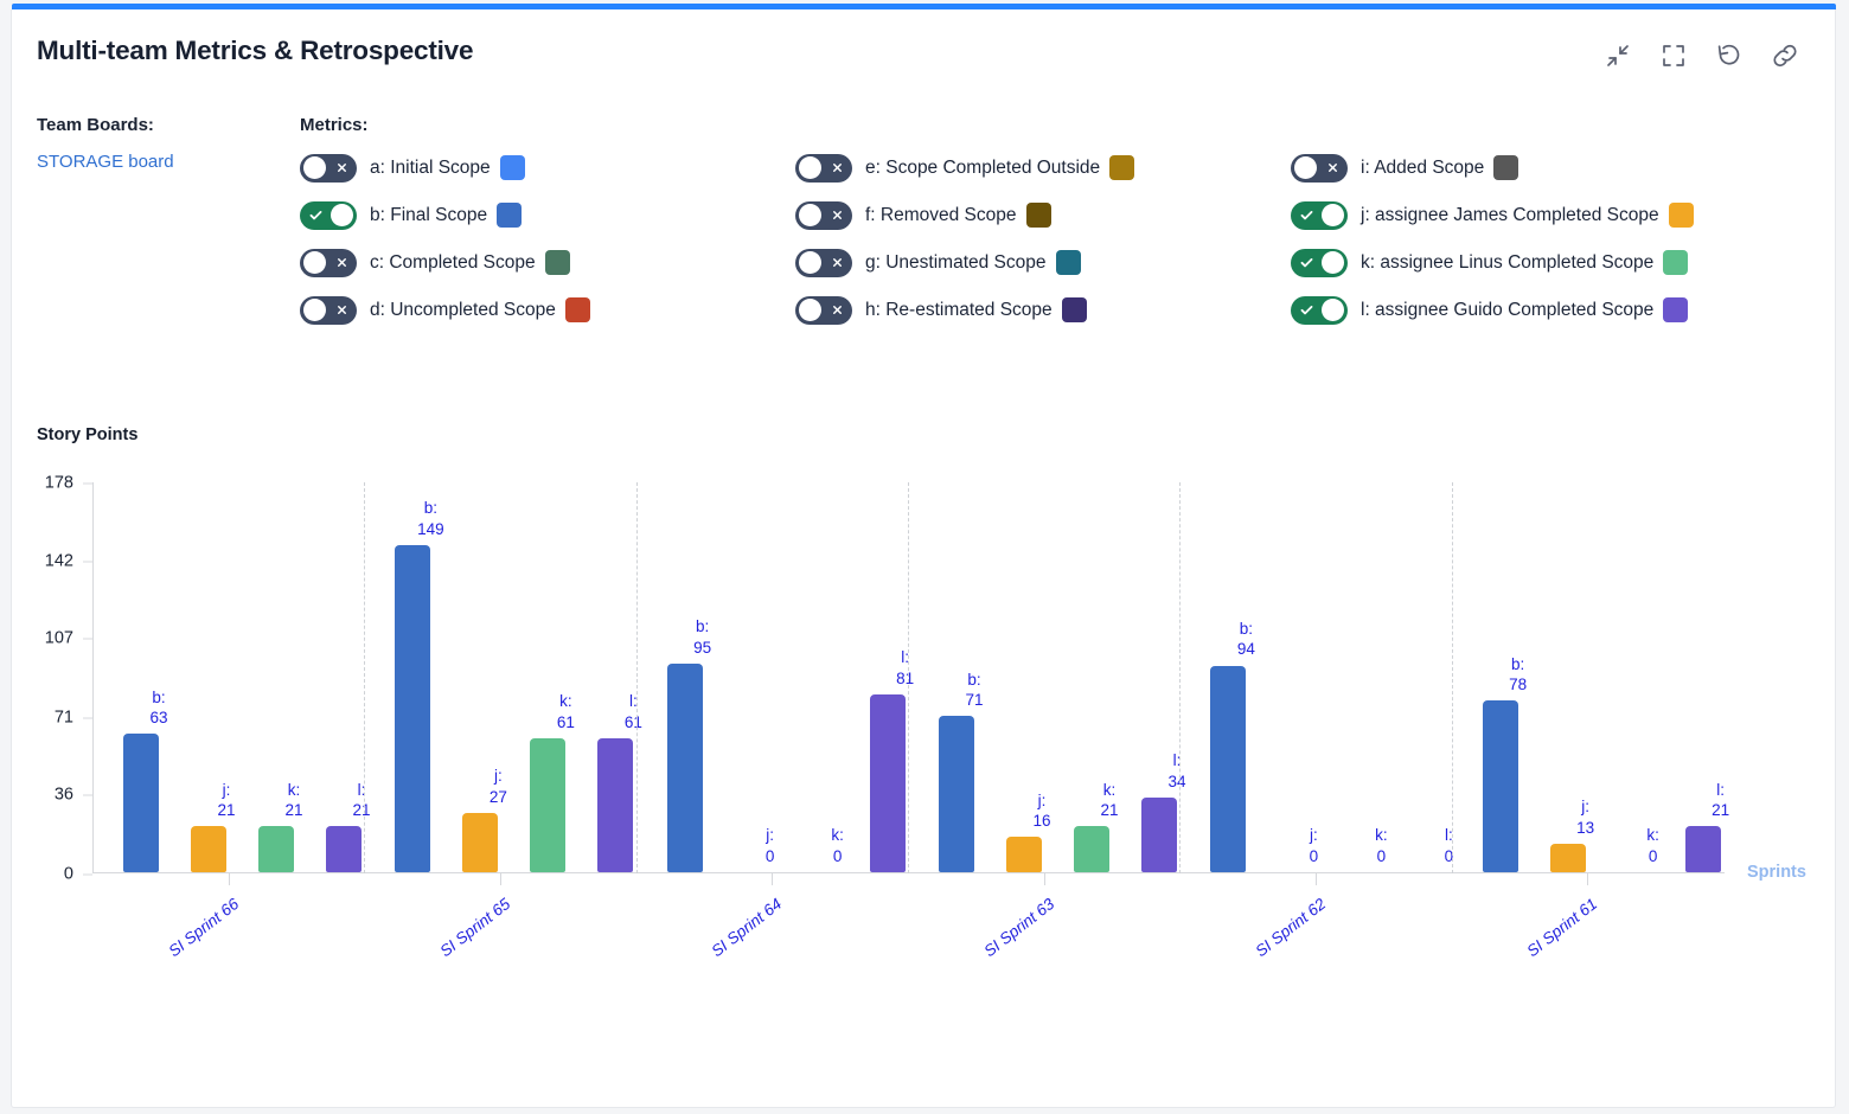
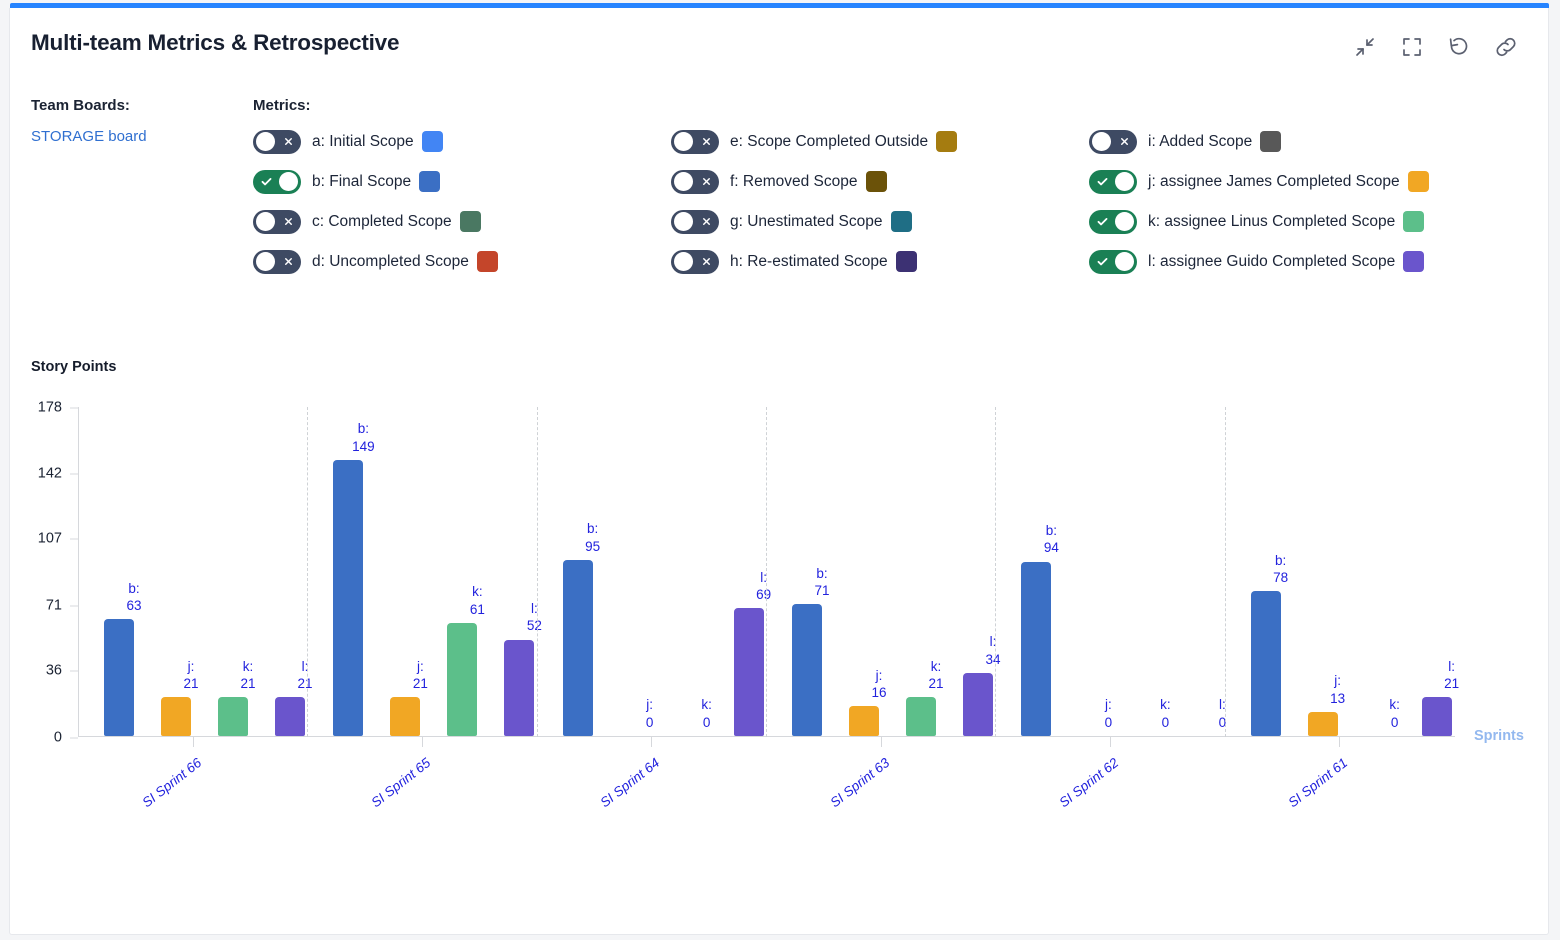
j: assignee James Completed Scope/SI Sprint 65: 27 -> 21
l: assignee Guido Completed Scope/SI Sprint 65: 61 -> 52
l: assignee Guido Completed Scope/SI Sprint 64: 81 -> 69
